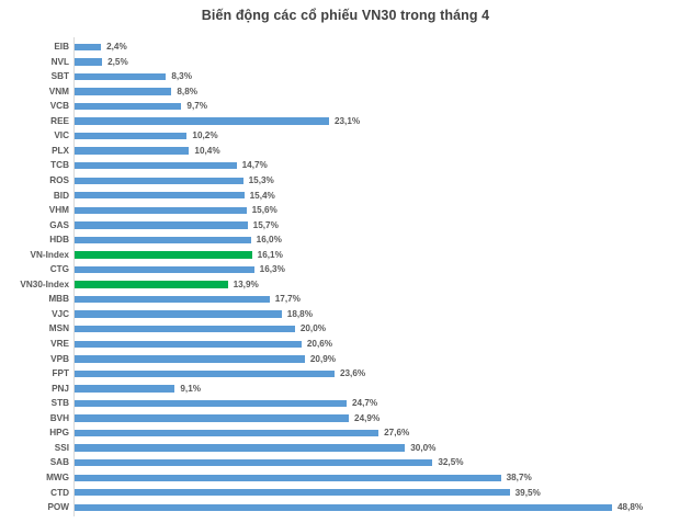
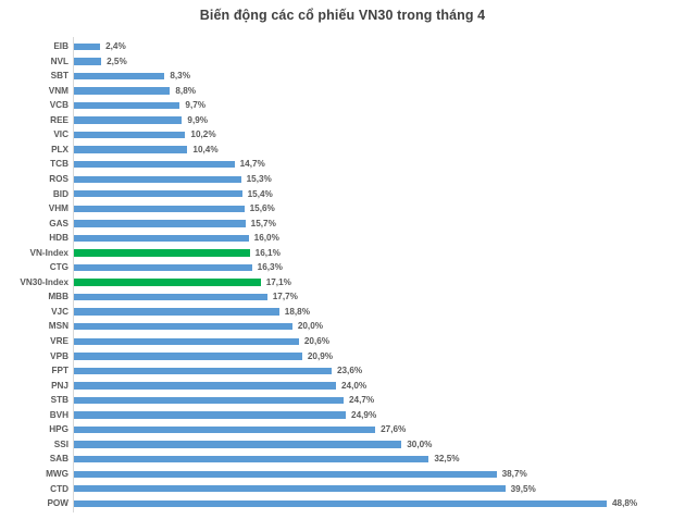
REE: 23,1% -> 9,9%
VN30-Index: 13,9% -> 17,1%
PNJ: 9,1% -> 24,0%
